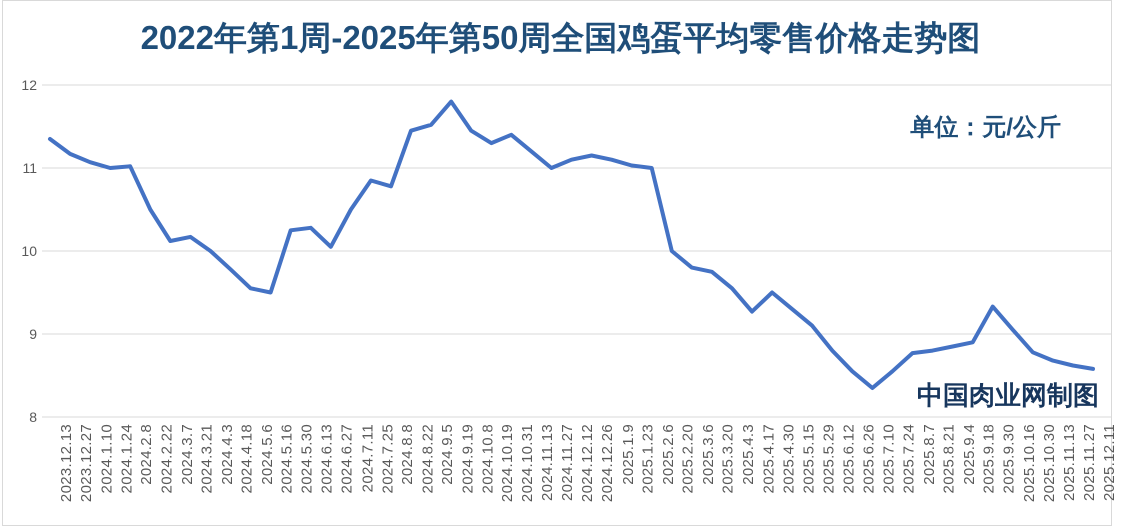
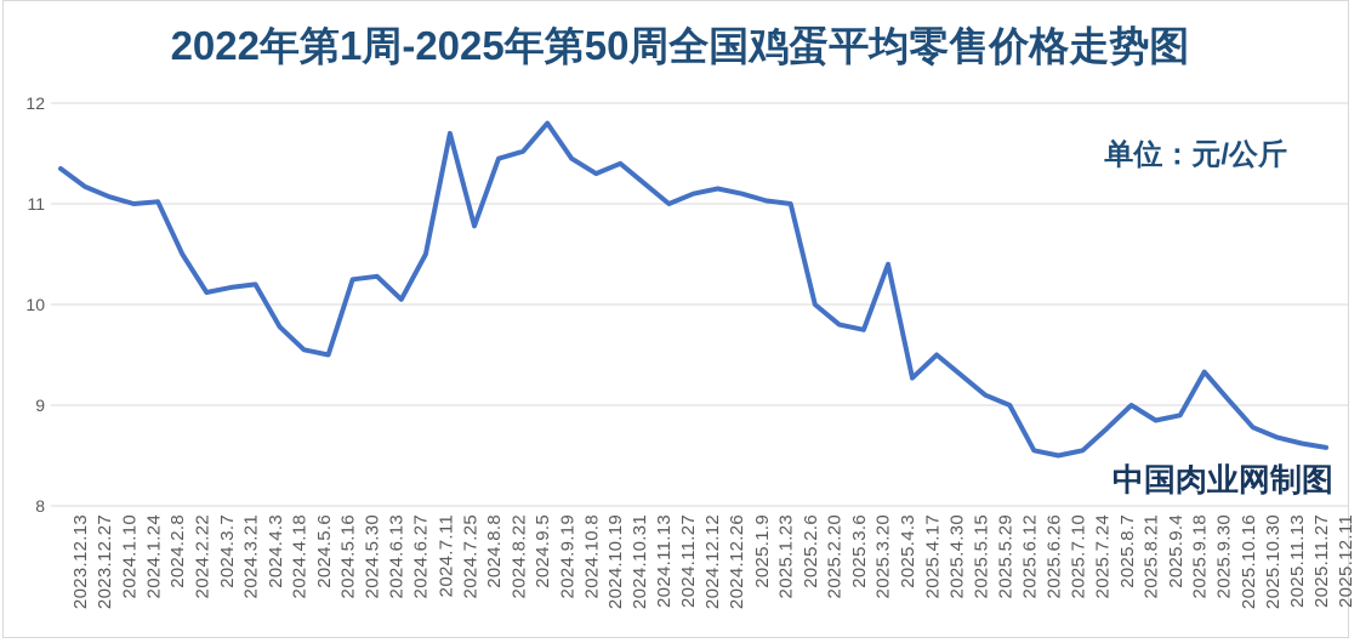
2024.4.3: 10.0 -> 10.2
2024.7.25: 10.8 -> 11.7
2025.4.3: 9.6 -> 10.4
2025.6.12: 8.8 -> 9.0
2025.7.10: 8.3 -> 8.5
2025.8.21: 8.8 -> 9.0
